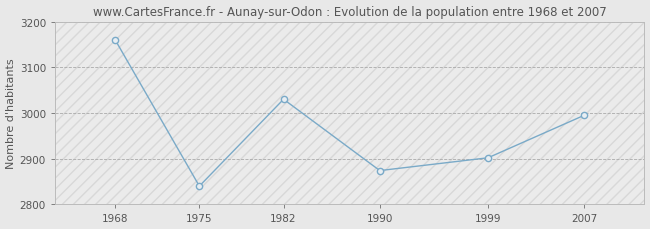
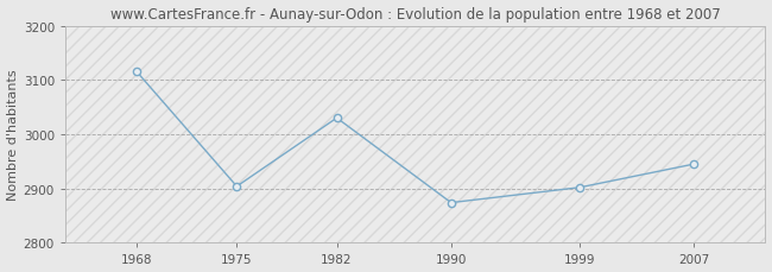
1968: 3160 -> 3115
1975: 2840 -> 2904
2007: 2995 -> 2945
